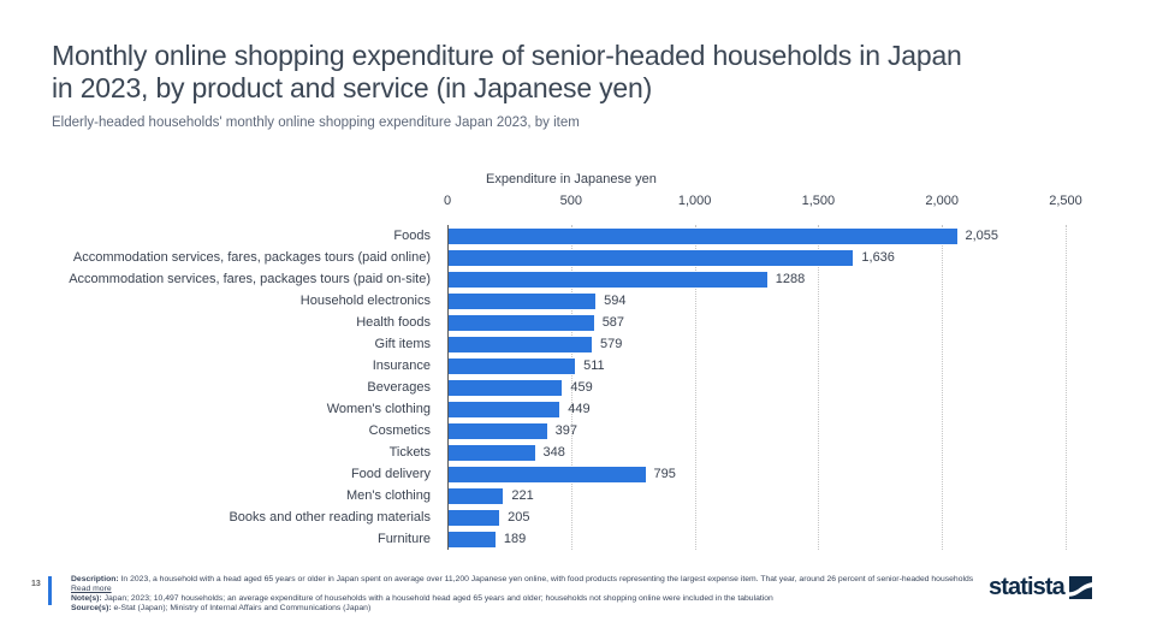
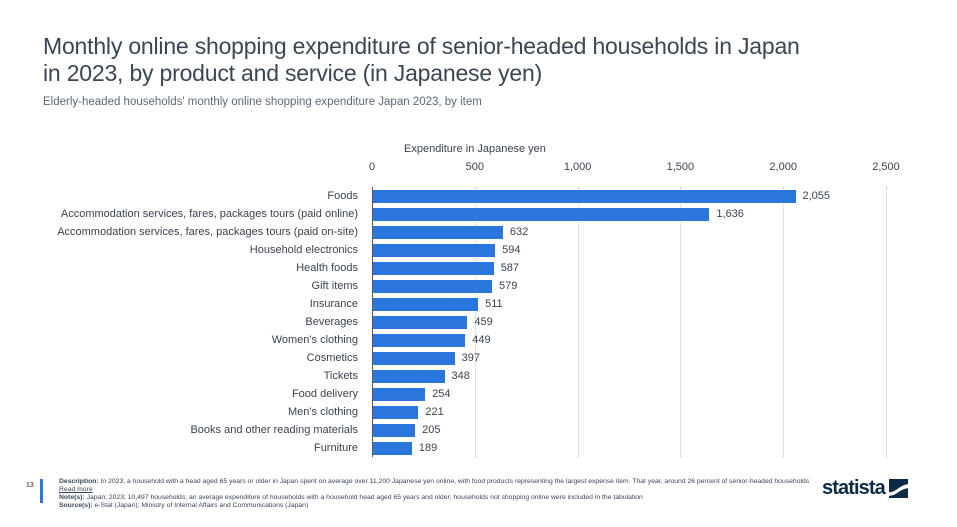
Accommodation services, fares, packages tours (paid on-site): 1288 -> 632
Food delivery: 795 -> 254
